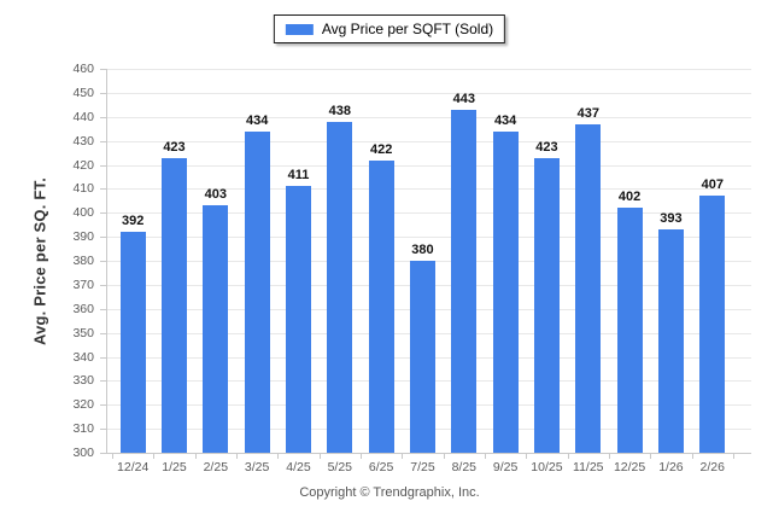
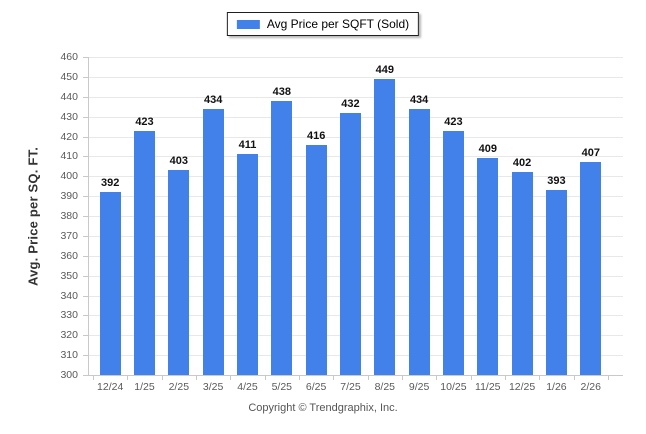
6/25: 422 -> 416
7/25: 380 -> 432
8/25: 443 -> 449
11/25: 437 -> 409
